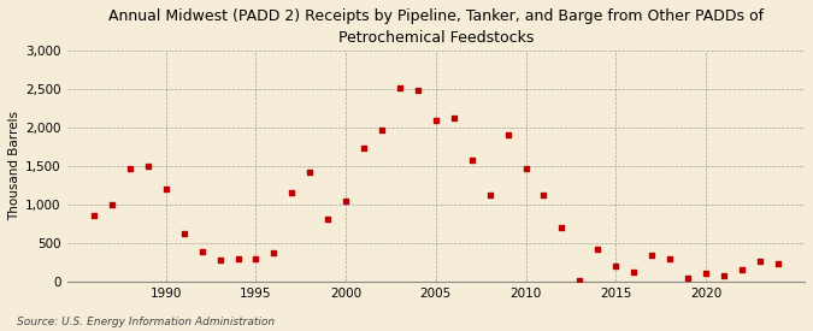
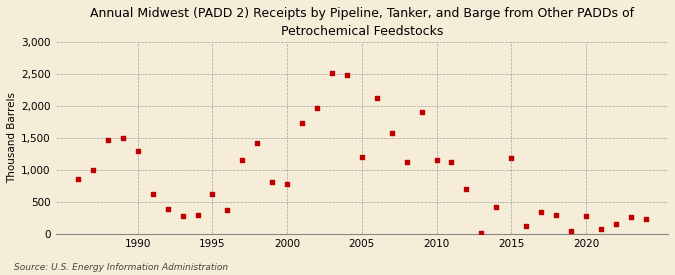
1990: 1,200 -> 1,300
1995: 290 -> 620
2000: 1,050 -> 780
2005: 2,090 -> 1,200
2010: 1,470 -> 1,160
2015: 200 -> 1,180
2020: 110 -> 280
